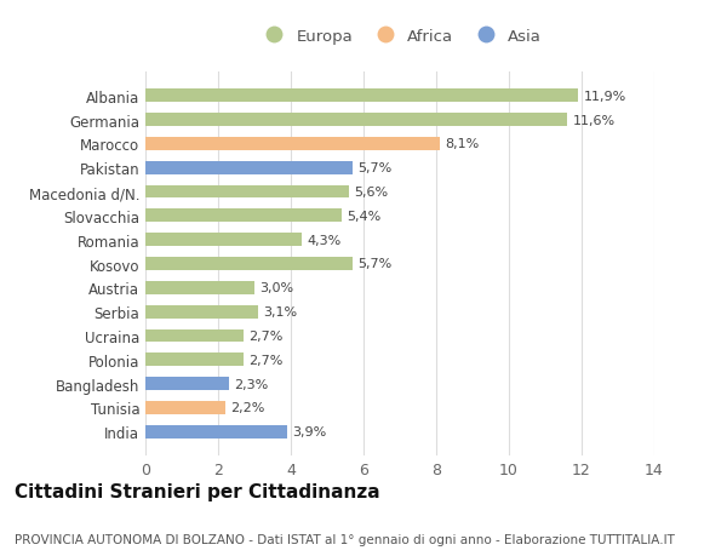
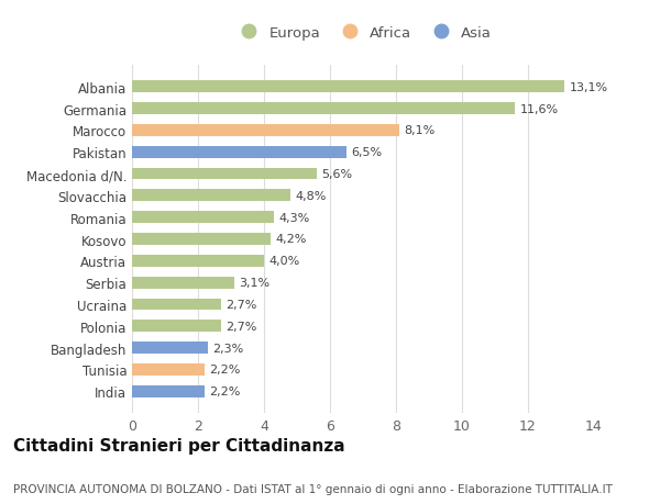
Albania: 11,9% -> 13,1%
Pakistan: 5,7% -> 6,5%
Slovacchia: 5,4% -> 4,8%
Kosovo: 5,7% -> 4,2%
Austria: 3,0% -> 4,0%
India: 3,9% -> 2,2%
